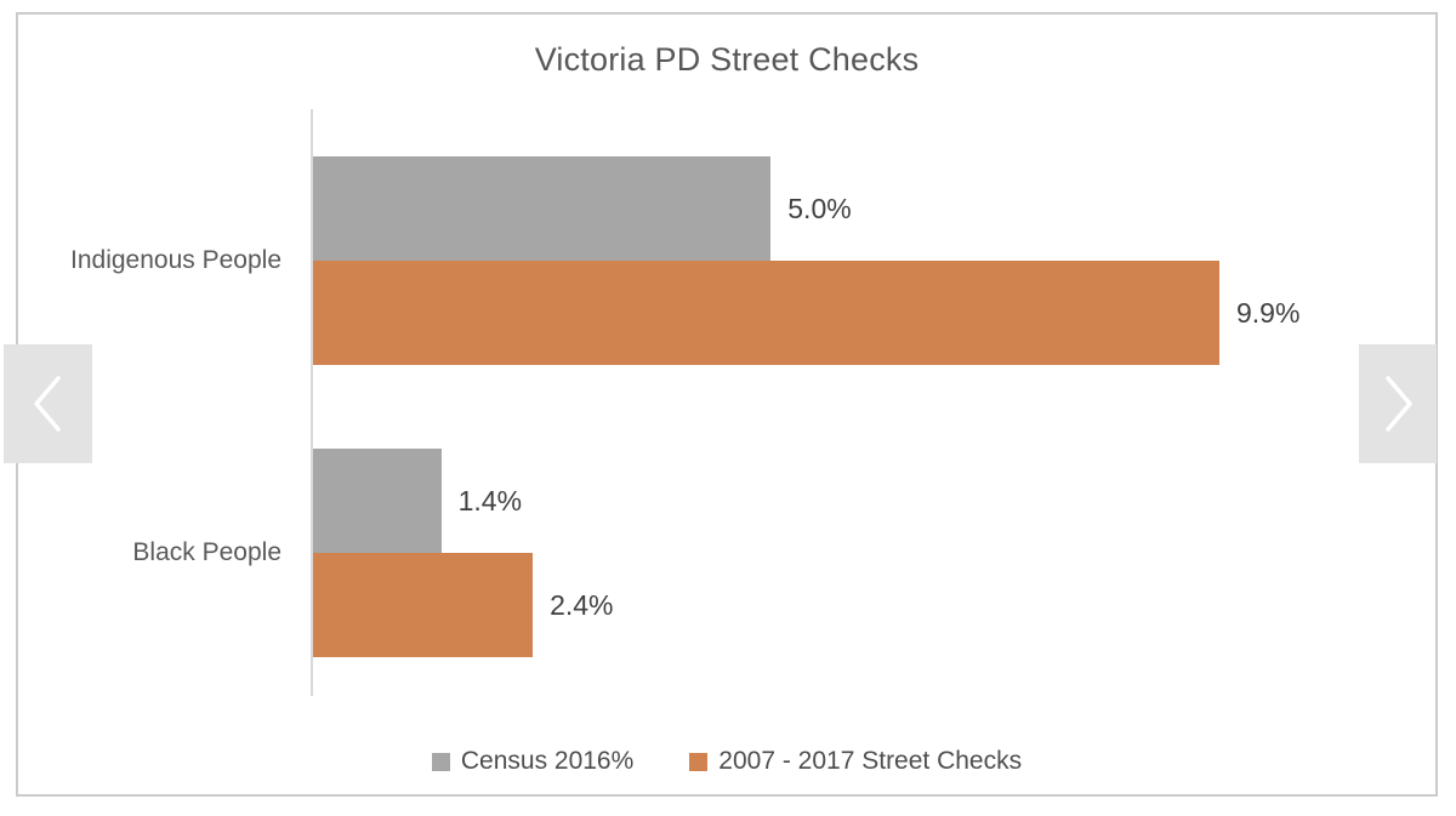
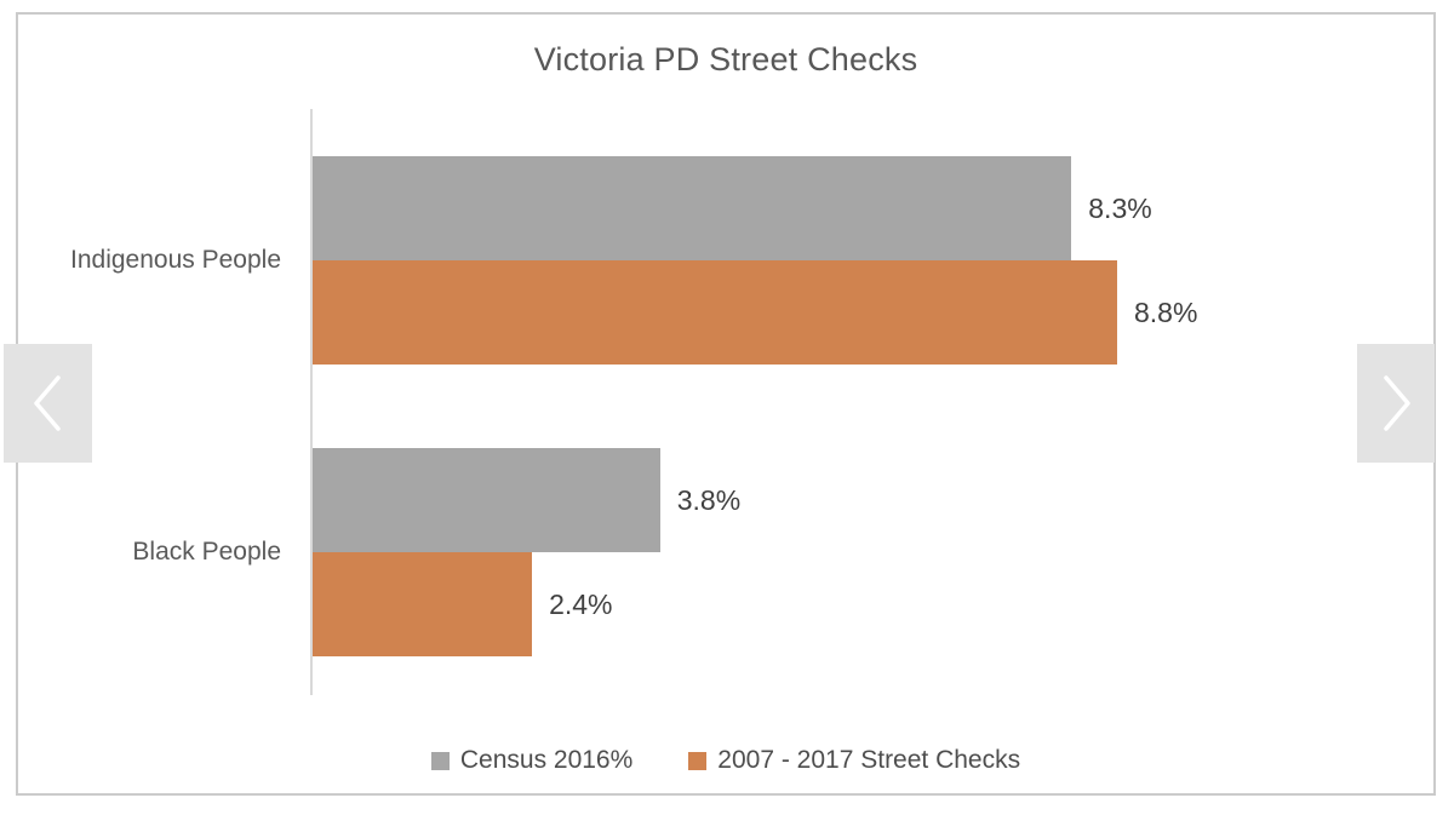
Census 2016%/Indigenous People: 5.0% -> 8.3%
2007 - 2017 Street Checks/Indigenous People: 9.9% -> 8.8%
Census 2016%/Black People: 1.4% -> 3.8%
